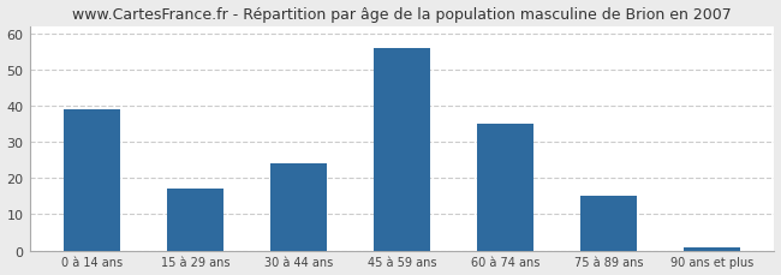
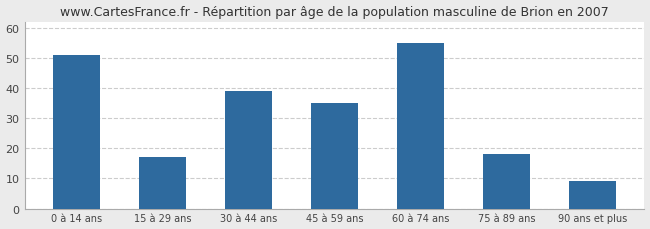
0 à 14 ans: 39 -> 51
30 à 44 ans: 24 -> 39
45 à 59 ans: 56 -> 35
60 à 74 ans: 35 -> 55
75 à 89 ans: 15 -> 18
90 ans et plus: 1 -> 9
